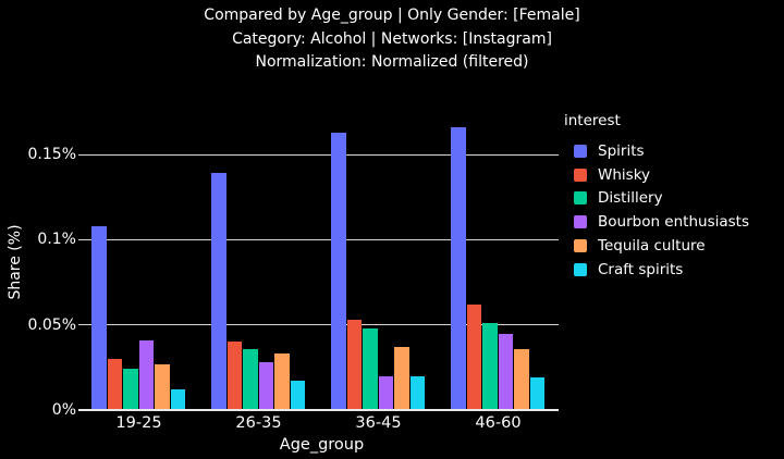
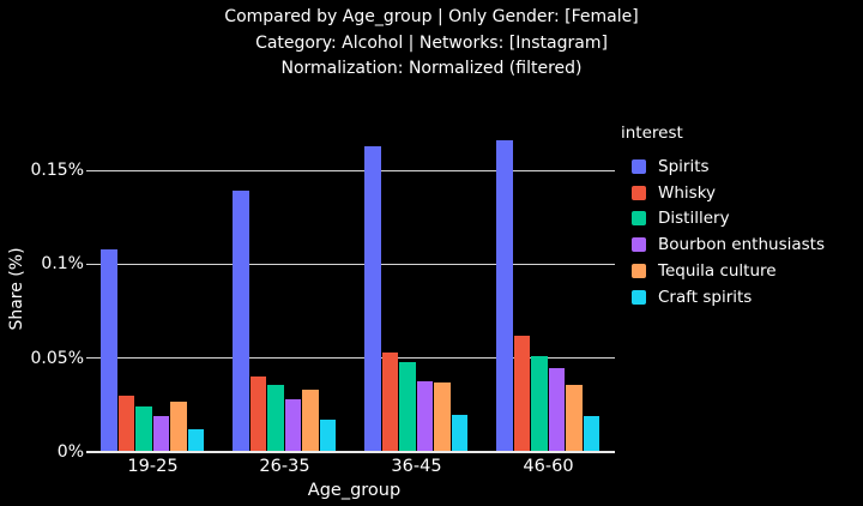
Bourbon enthusiasts/19-25: 0.041% -> 0.019%
Bourbon enthusiasts/36-45: 0.020% -> 0.038%
